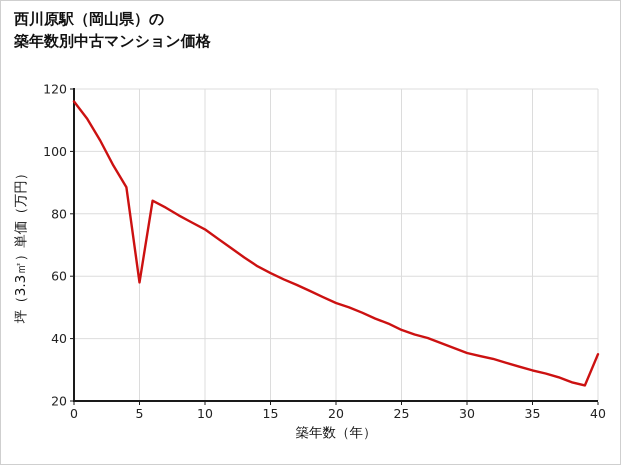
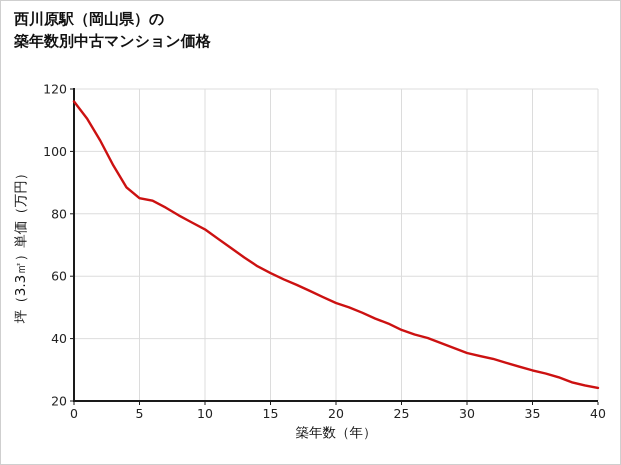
5: 58 -> 85
40: 35 -> 24
